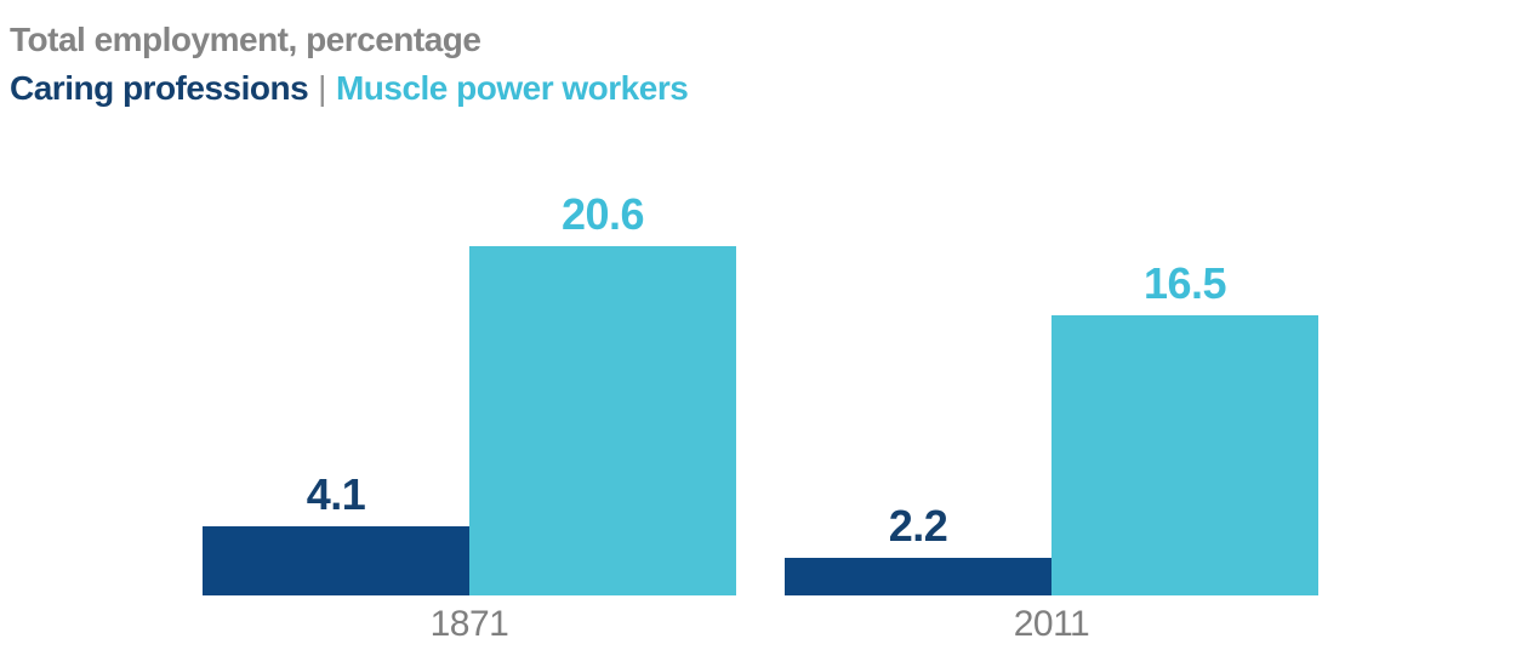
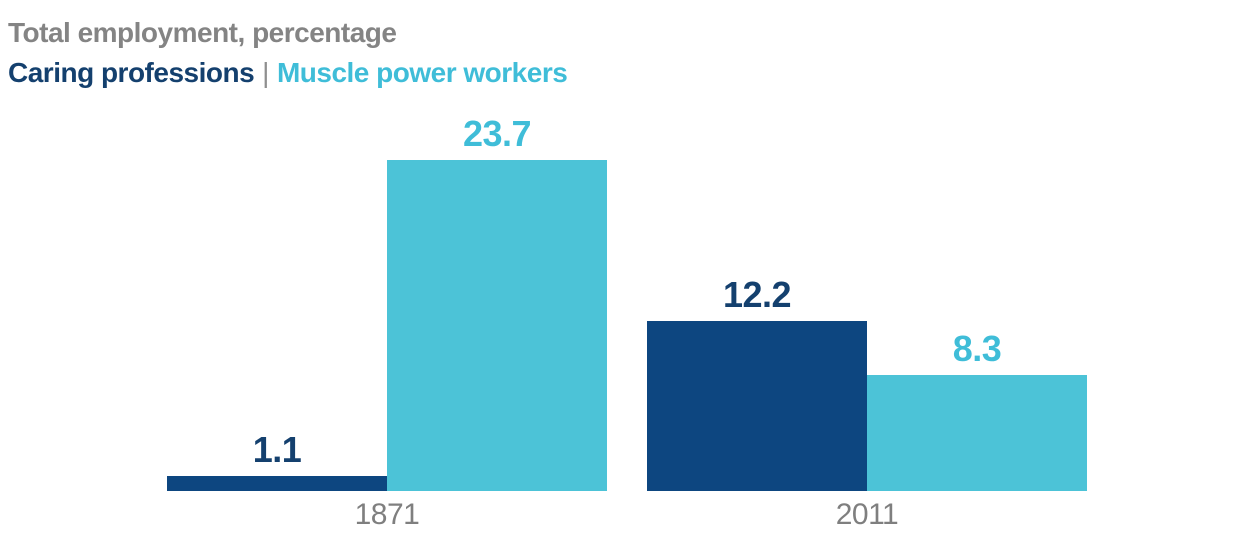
Caring professions/1871: 4.1 -> 1.1
Muscle power workers/1871: 20.6 -> 23.7
Caring professions/2011: 2.2 -> 12.2
Muscle power workers/2011: 16.5 -> 8.3
